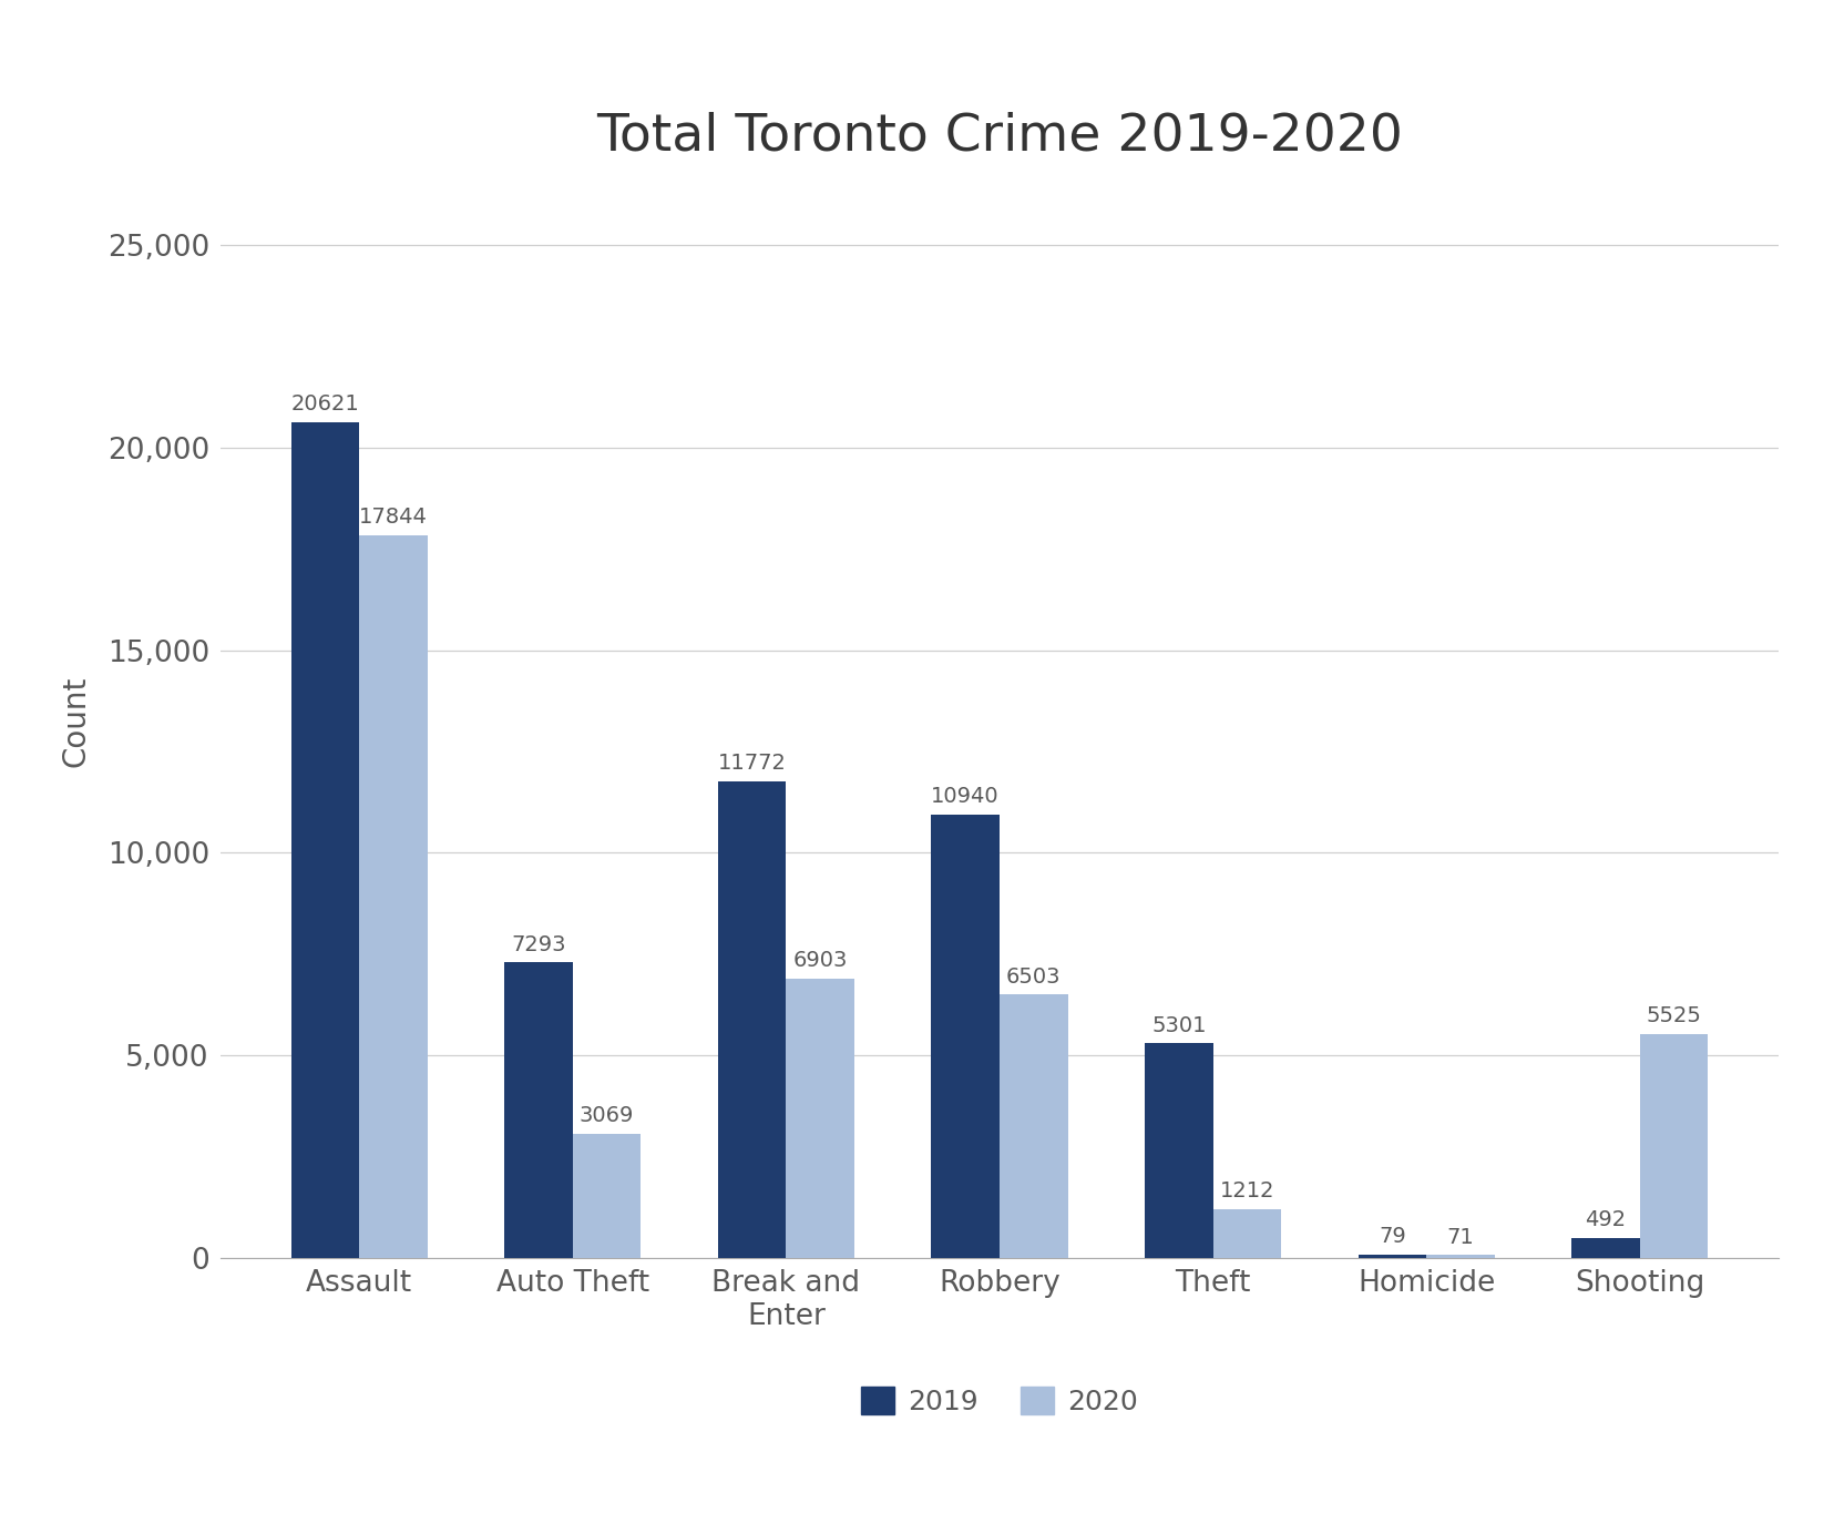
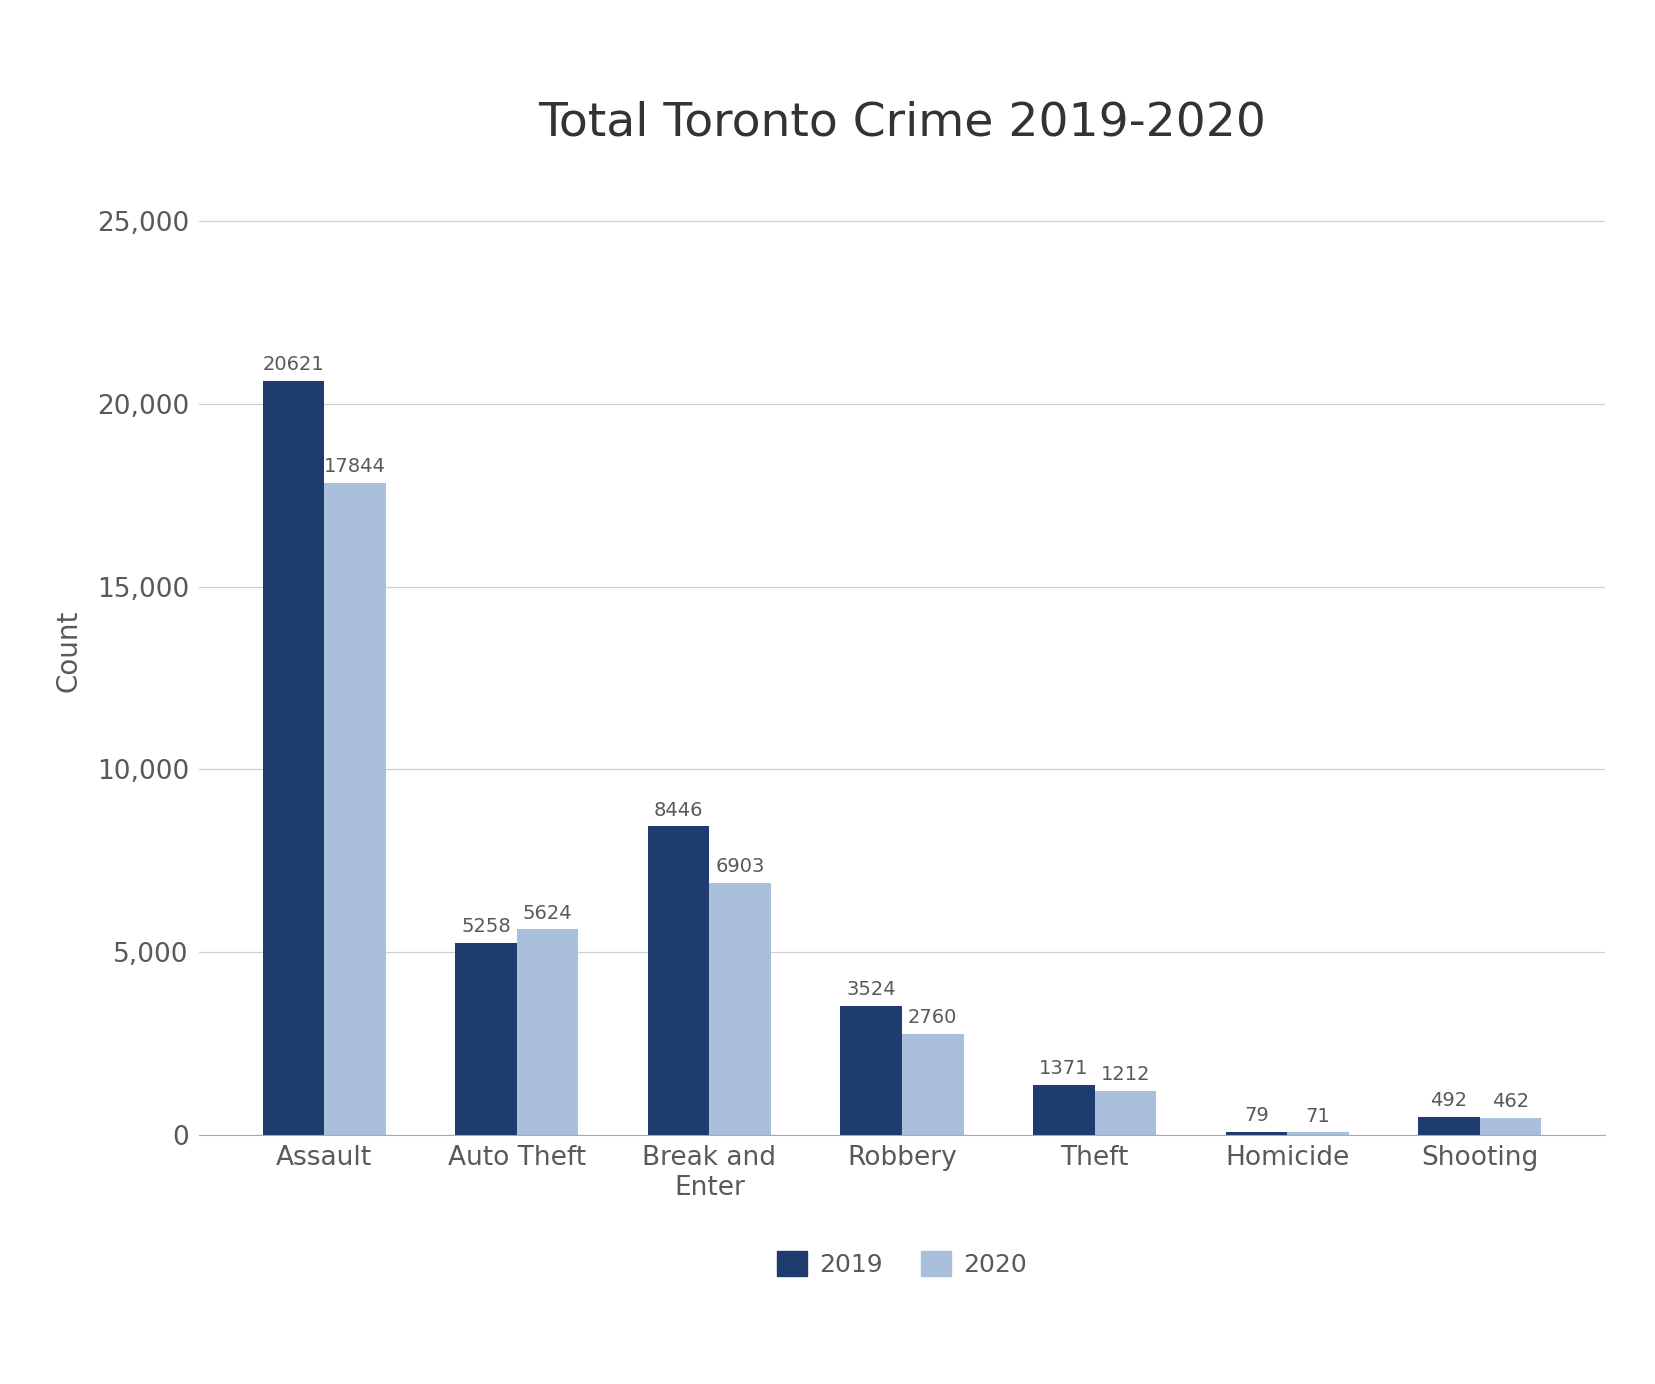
2019/Auto Theft: 7293 -> 5258
2020/Auto Theft: 3069 -> 5624
2019/Break and Enter: 11772 -> 8446
2019/Robbery: 10940 -> 3524
2020/Robbery: 6503 -> 2760
2019/Theft: 5301 -> 1371
2020/Shooting: 5525 -> 462
